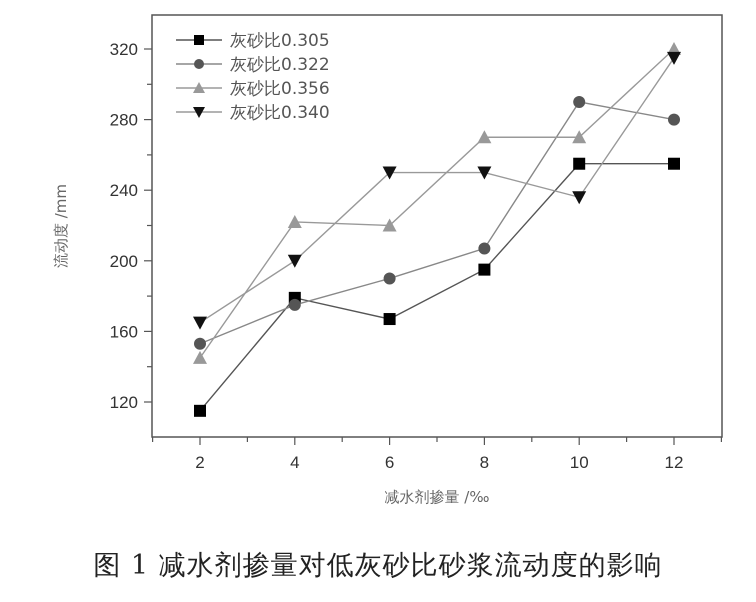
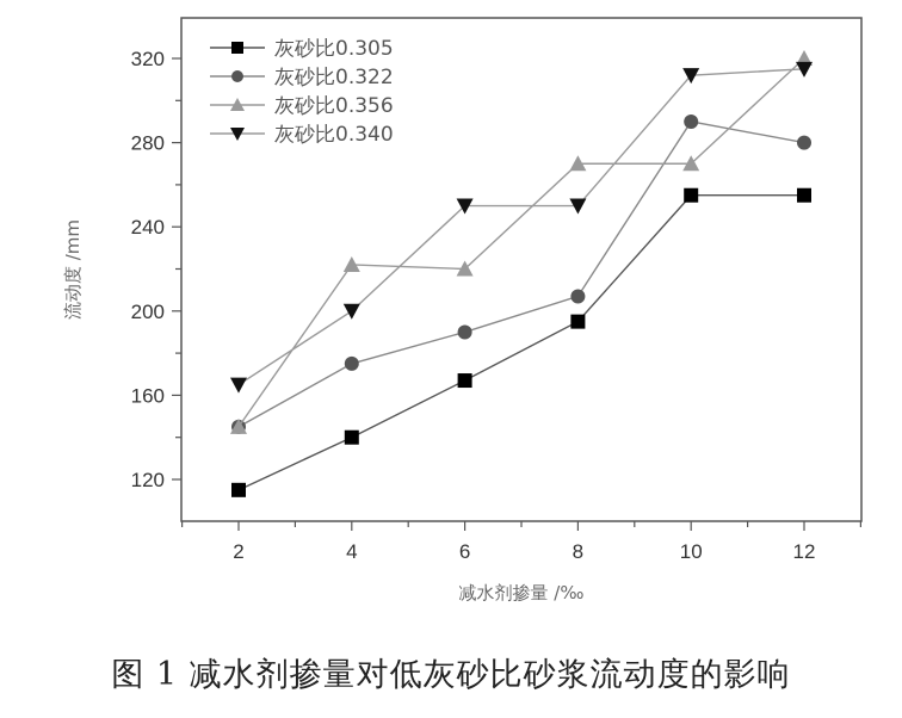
灰砂比0.322/2: 153 -> 145
灰砂比0.305/4: 179 -> 140
灰砂比0.340/10: 236 -> 312
